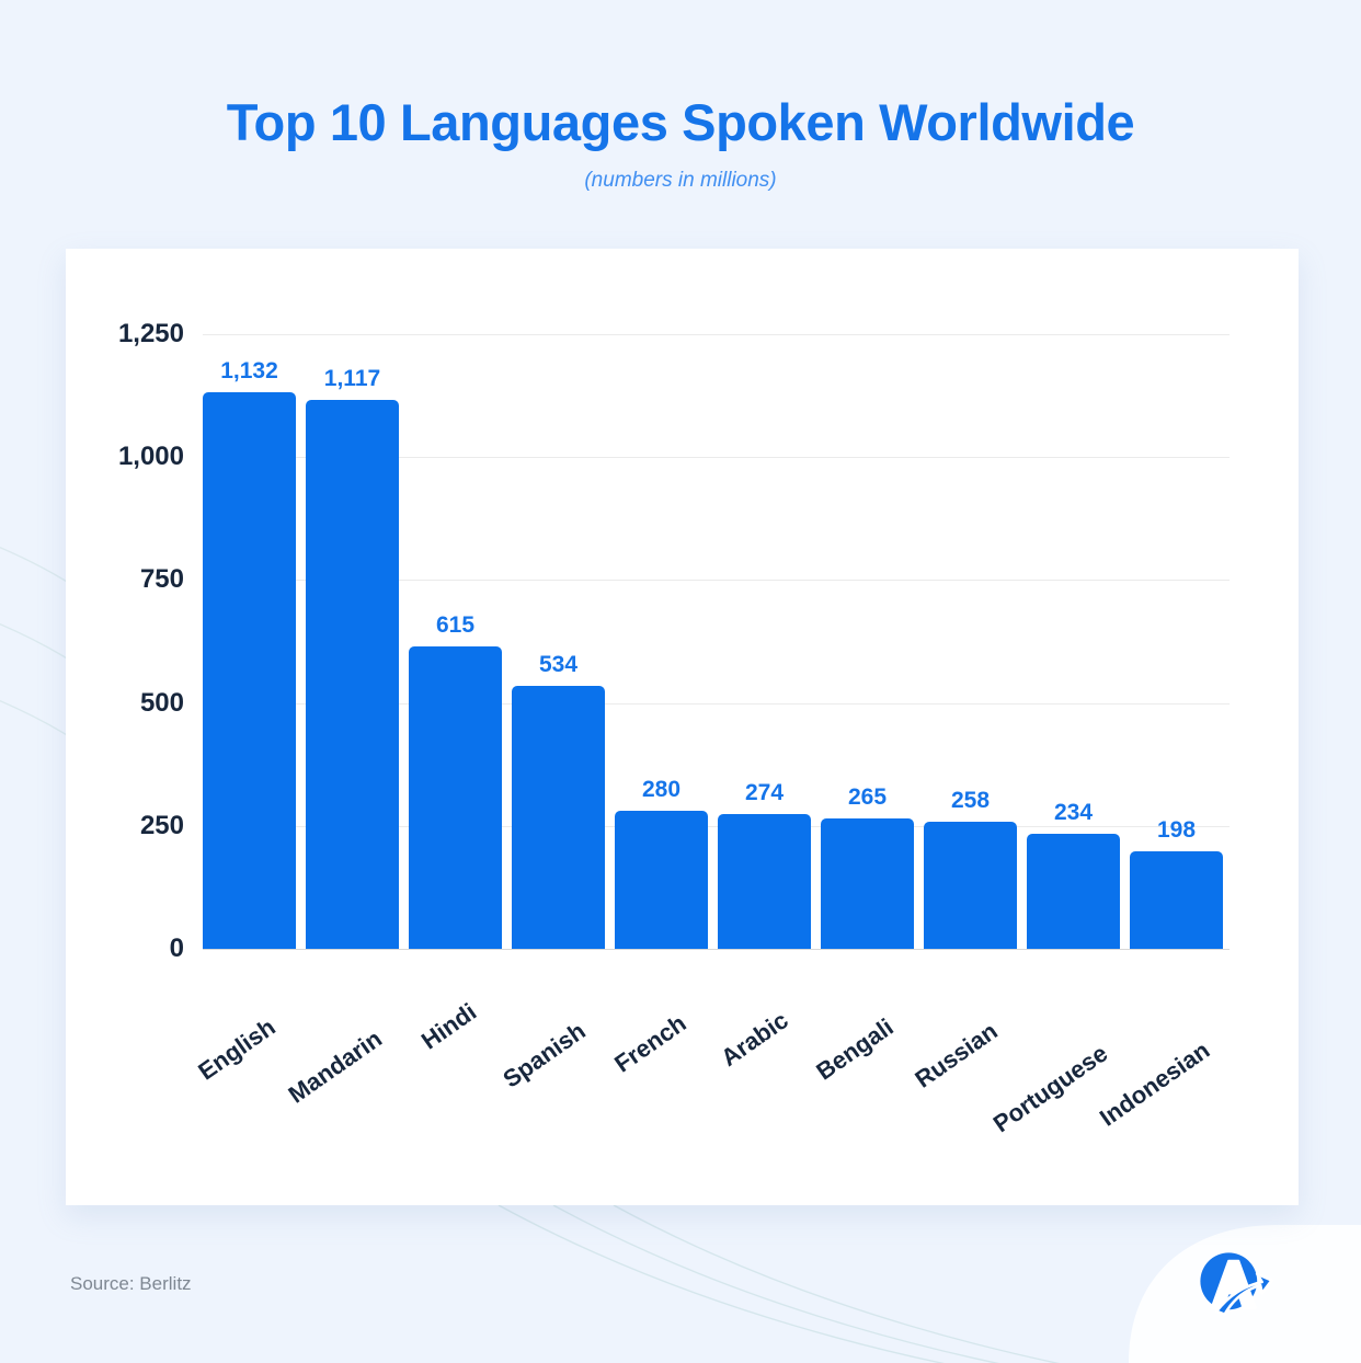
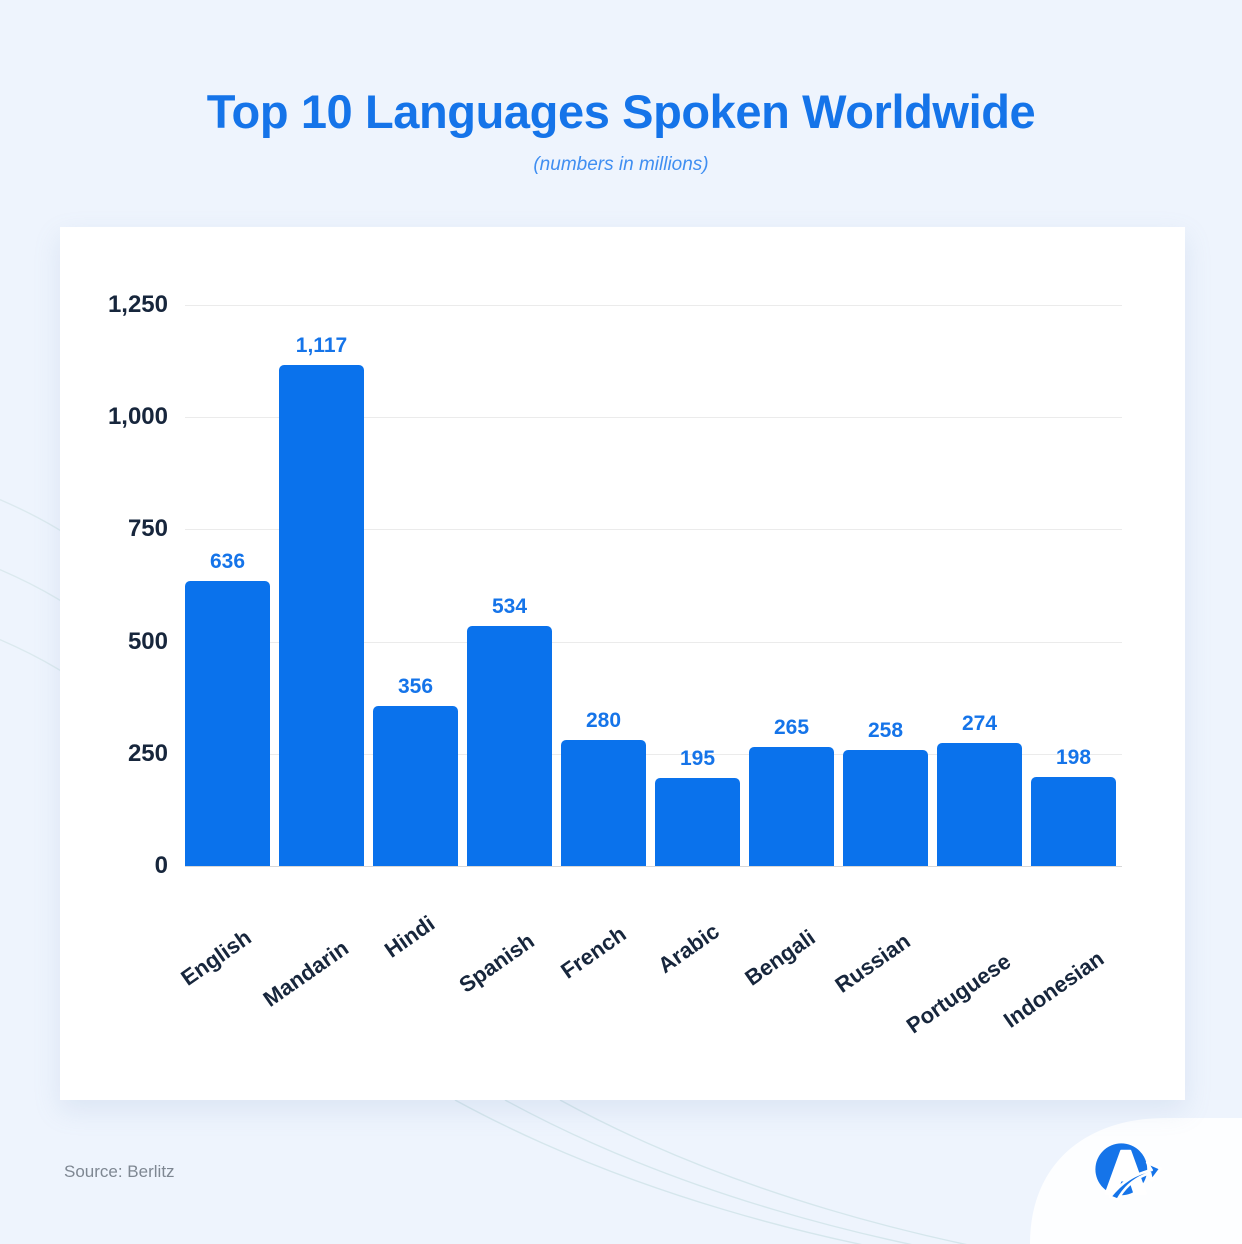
English: 1,132 -> 636
Hindi: 615 -> 356
Arabic: 274 -> 195
Portuguese: 234 -> 274
